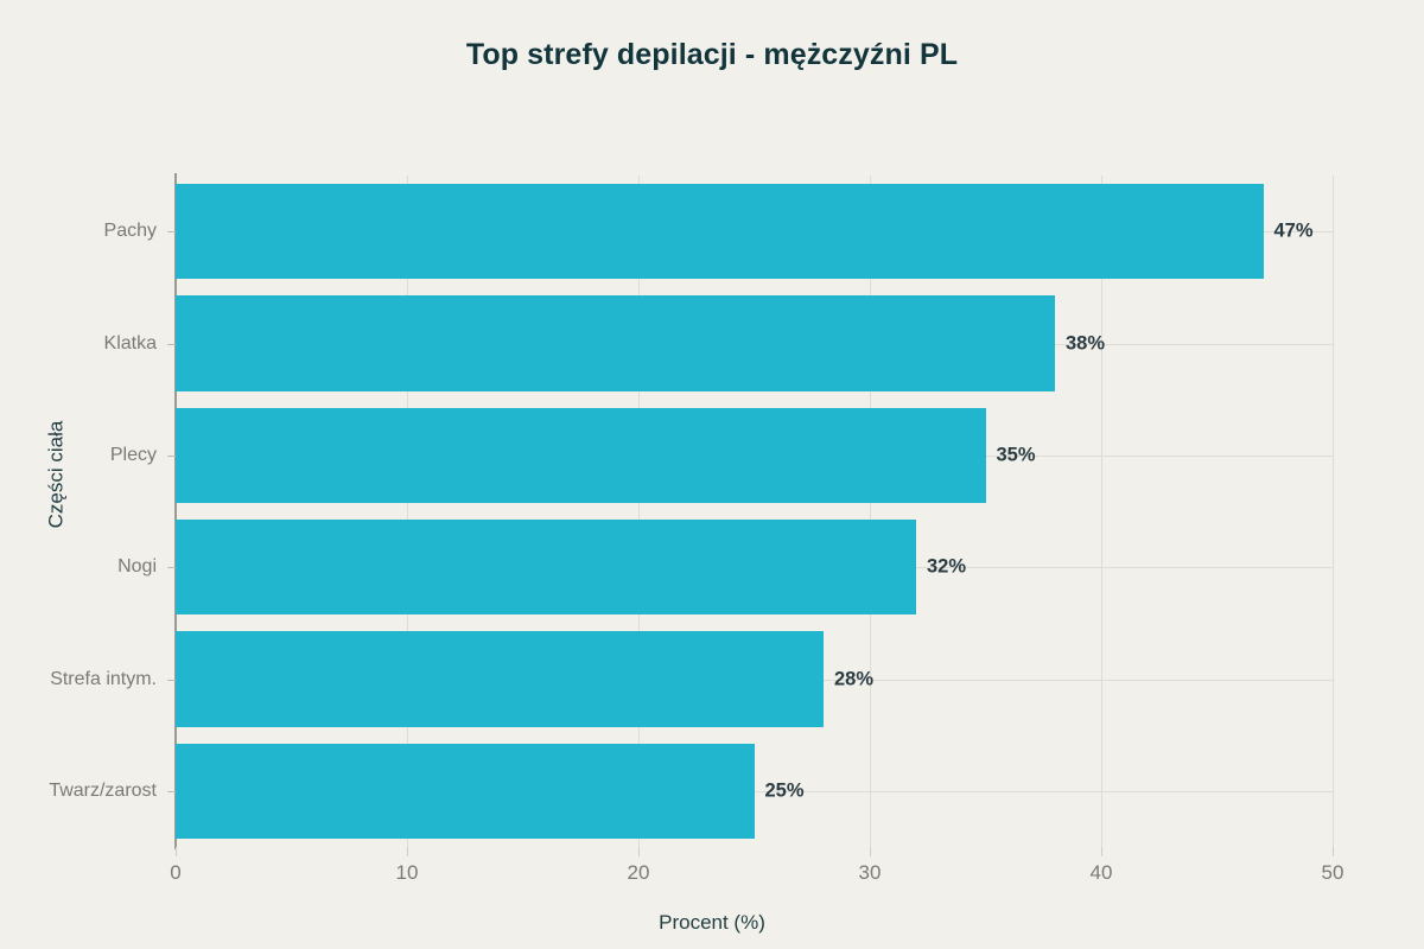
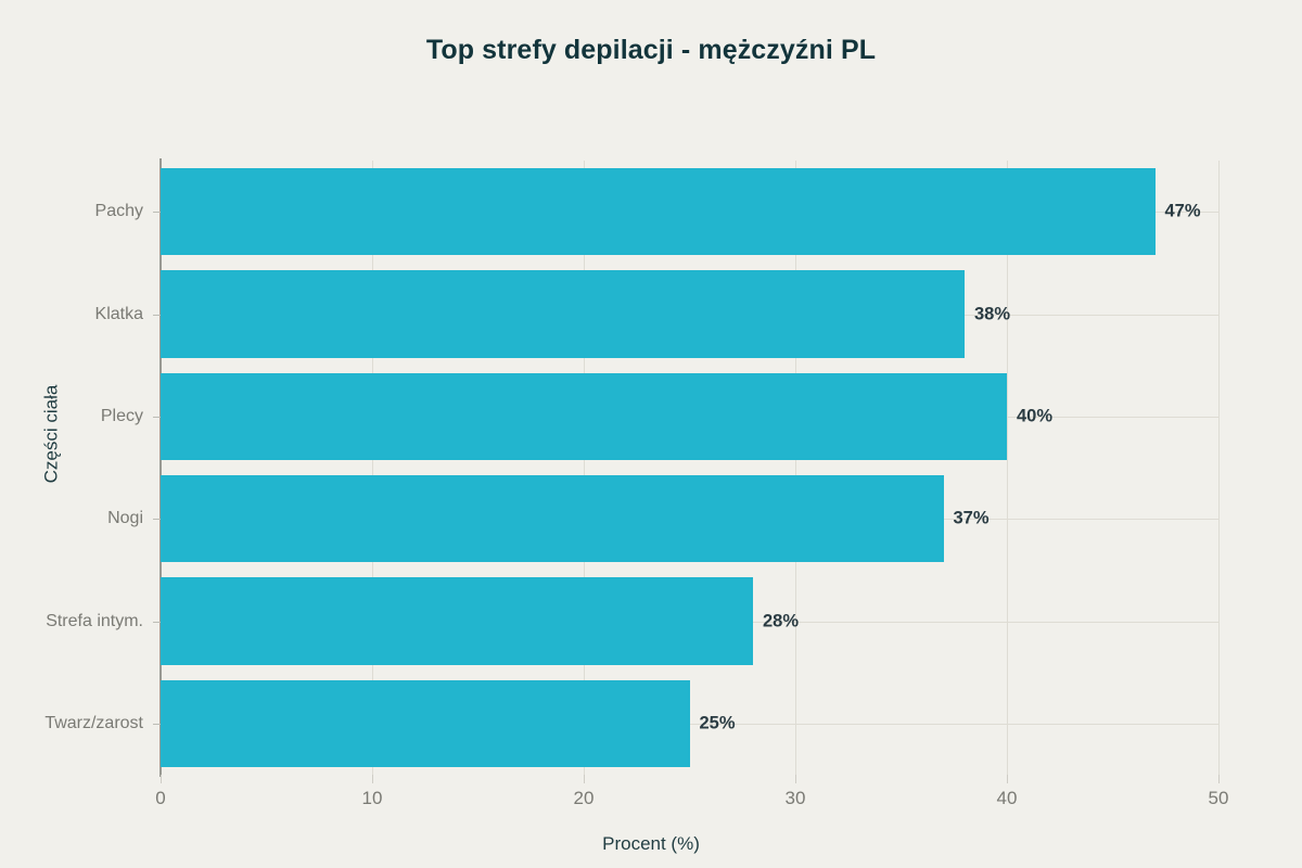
Plecy: 35% -> 40%
Nogi: 32% -> 37%
